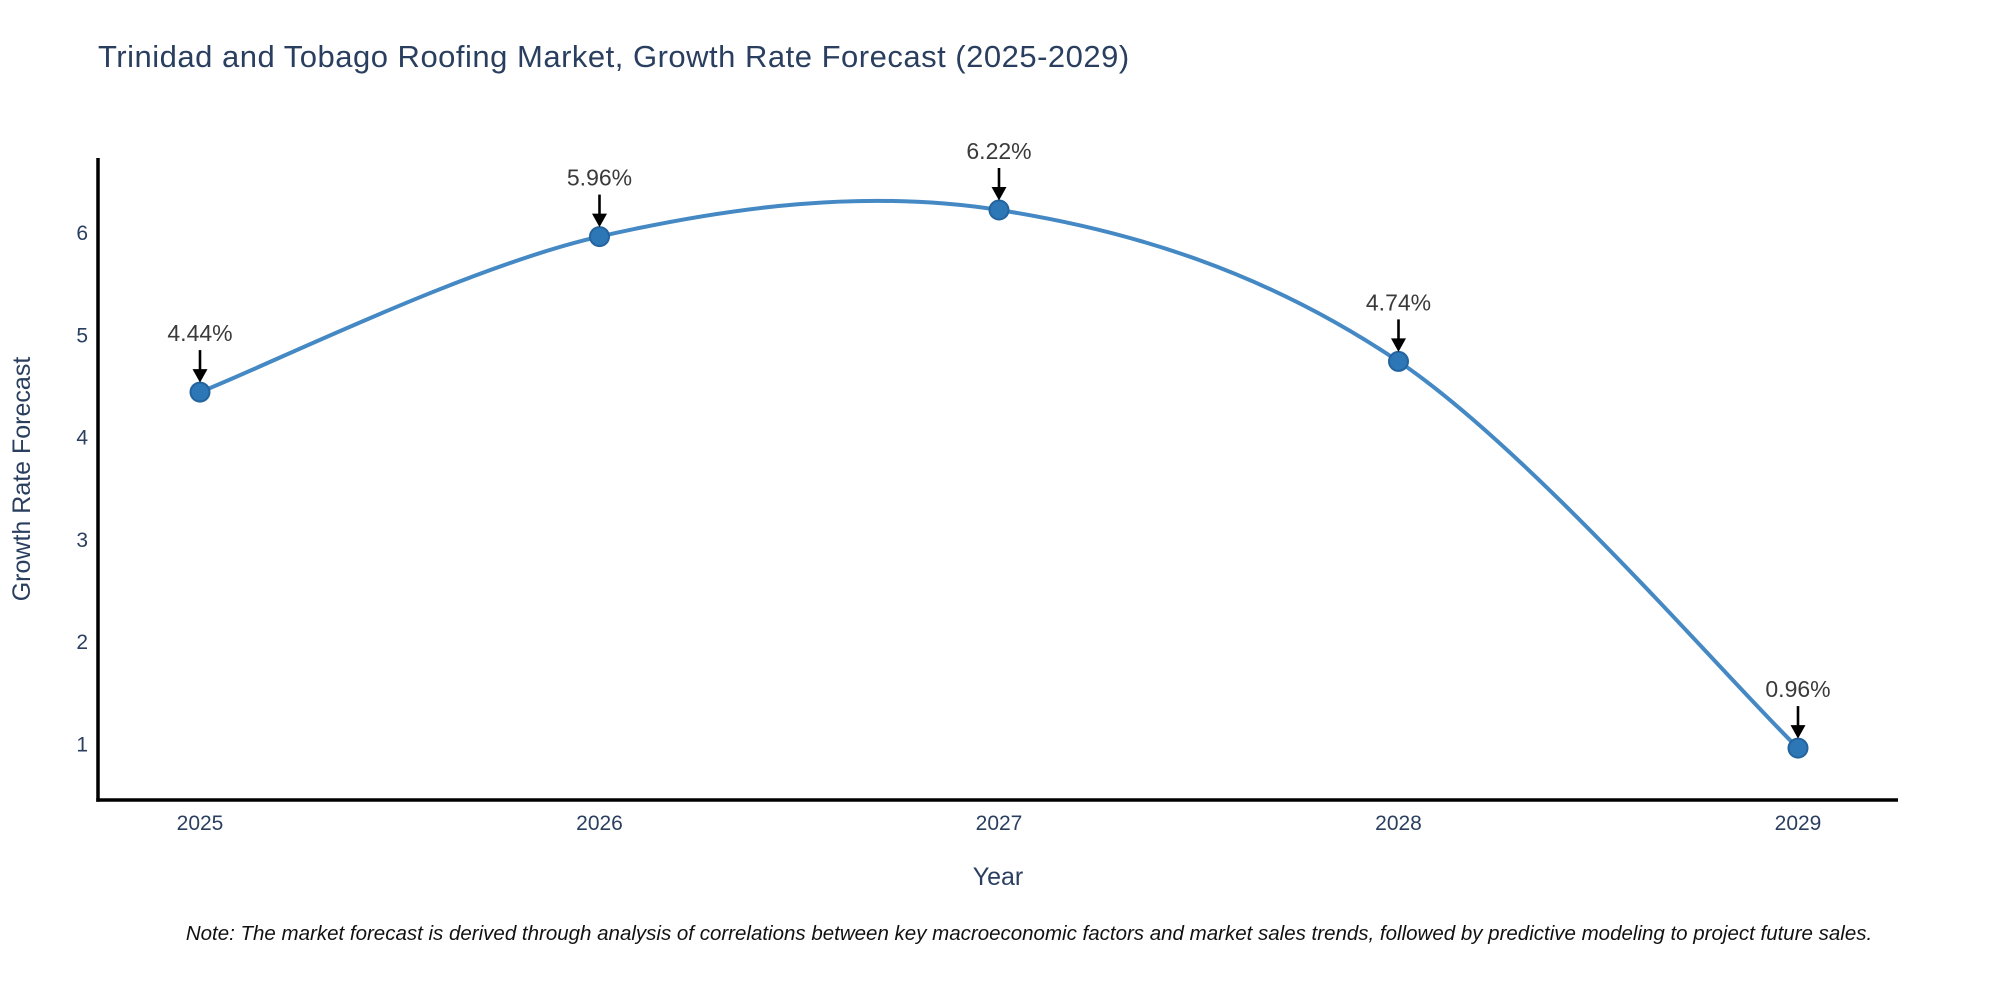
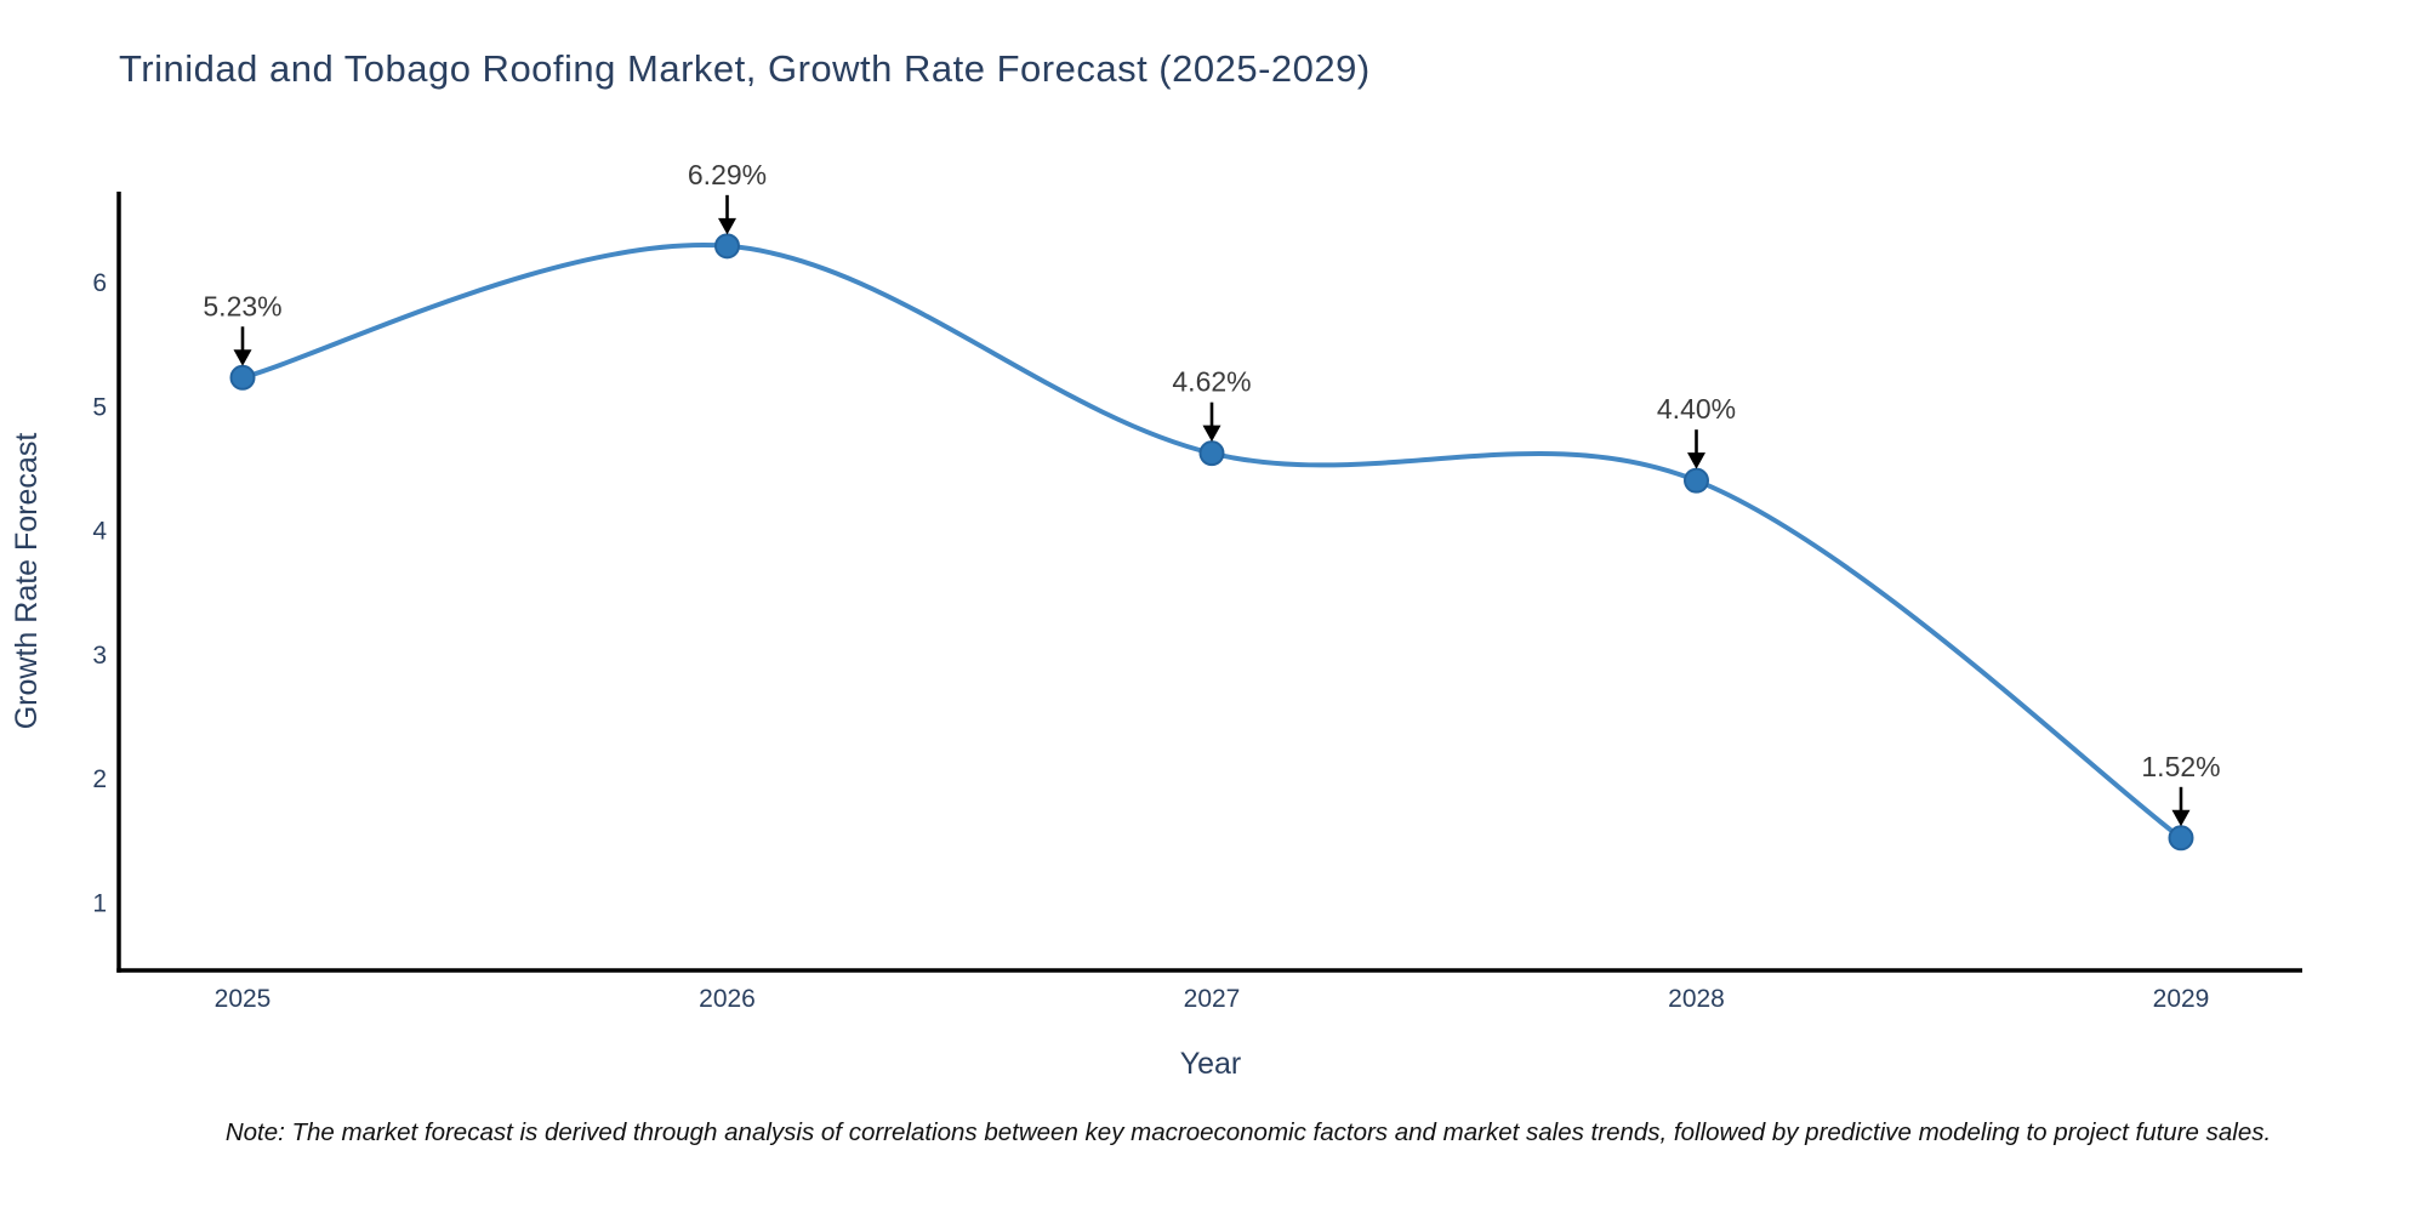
2025: 4.44% -> 5.23%
2026: 5.96% -> 6.29%
2027: 6.22% -> 4.62%
2028: 4.74% -> 4.40%
2029: 0.96% -> 1.52%
